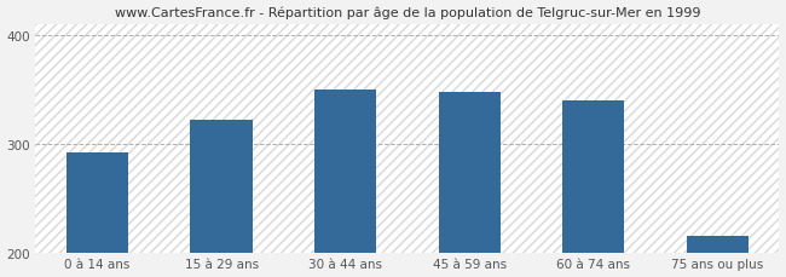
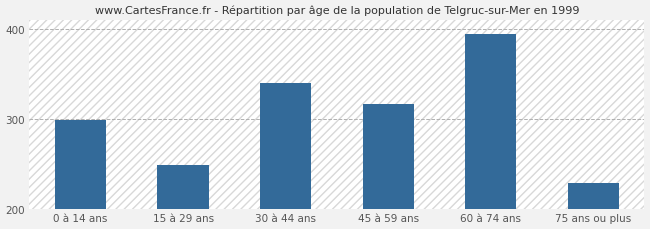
0 à 14 ans: 292 -> 299
15 à 29 ans: 322 -> 249
30 à 44 ans: 350 -> 340
45 à 59 ans: 348 -> 317
60 à 74 ans: 340 -> 394
75 ans ou plus: 216 -> 229
